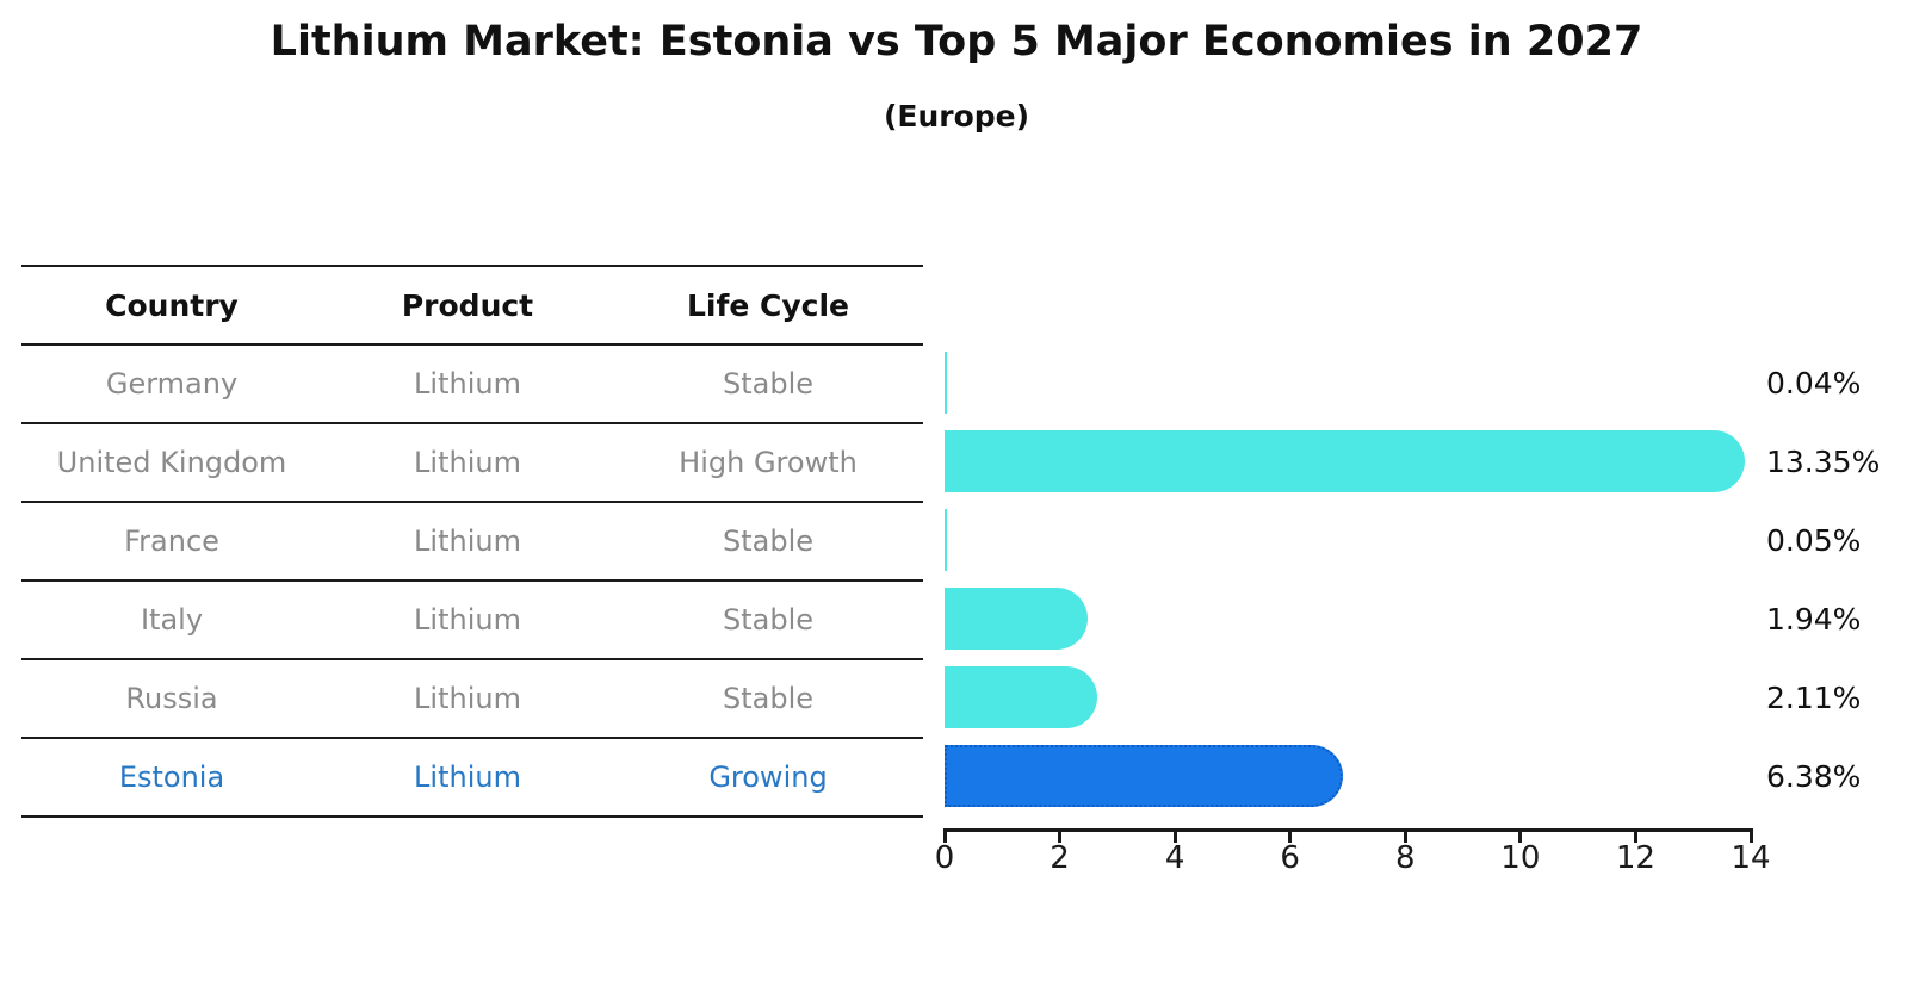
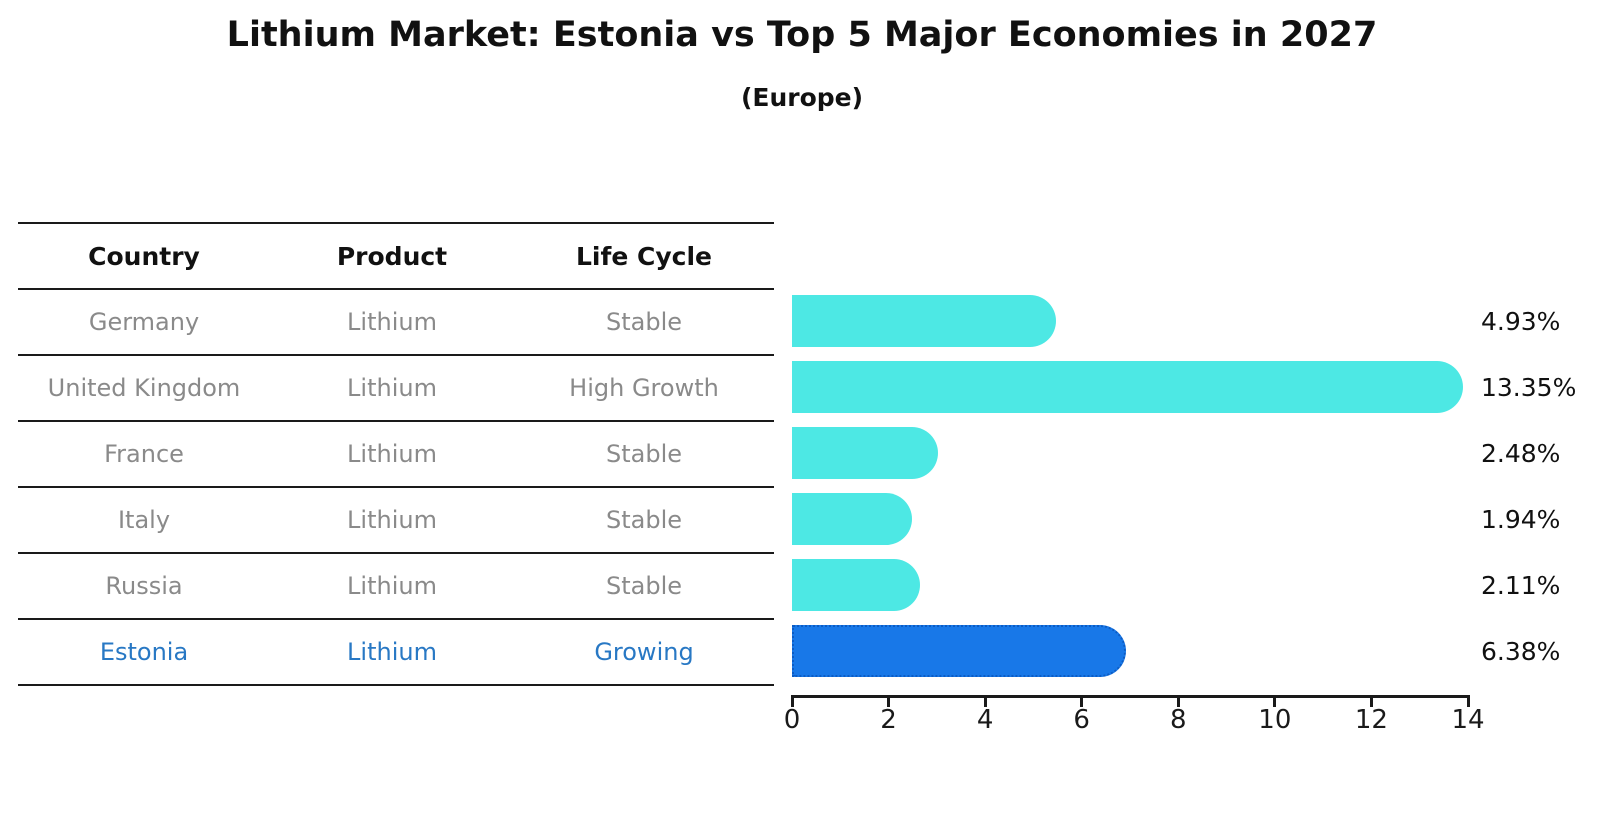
Germany: 0.04% -> 4.93%
France: 0.05% -> 2.48%
